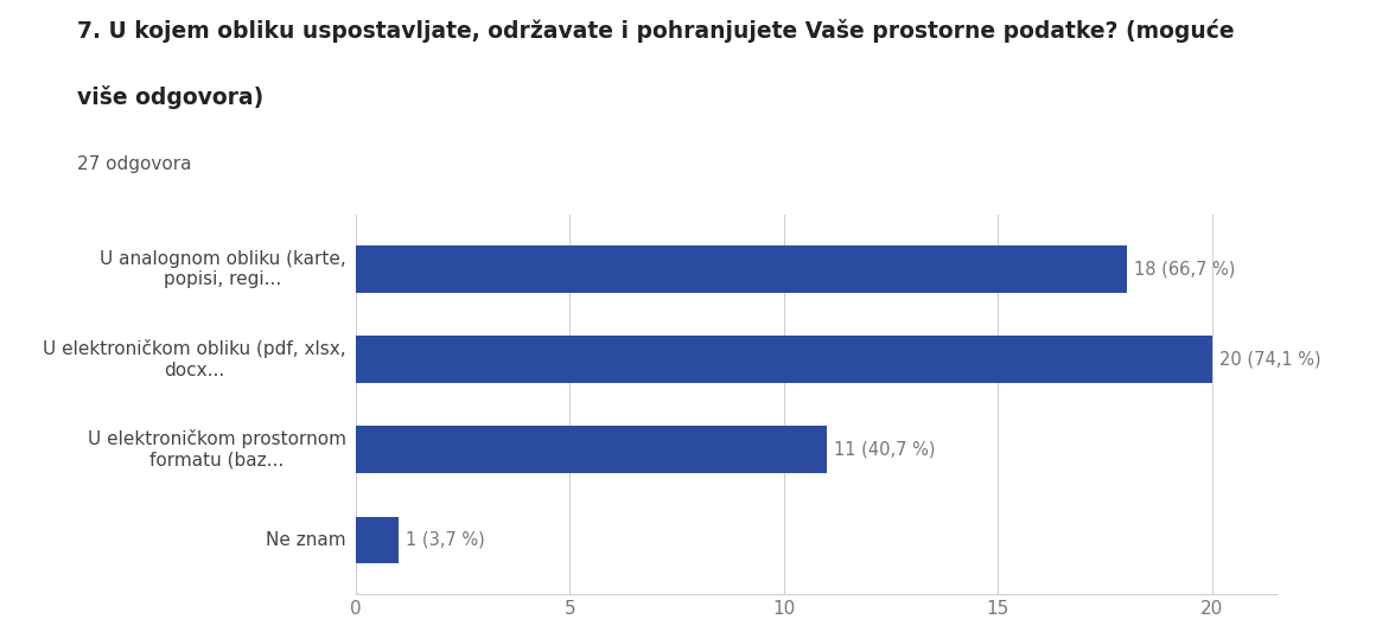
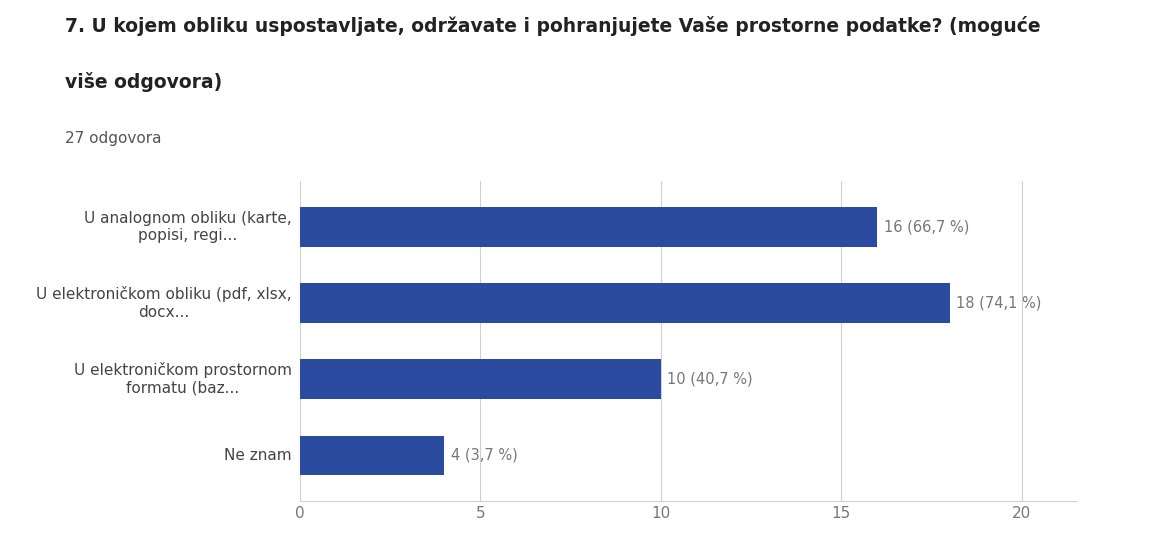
U analognom obliku (karte, popisi, regi...: 18 -> 16
U elektroničkom obliku (pdf, xlsx, docx...: 20 -> 18
U elektroničkom prostornom formatu (baz...: 11 -> 10
Ne znam: 1 -> 4
